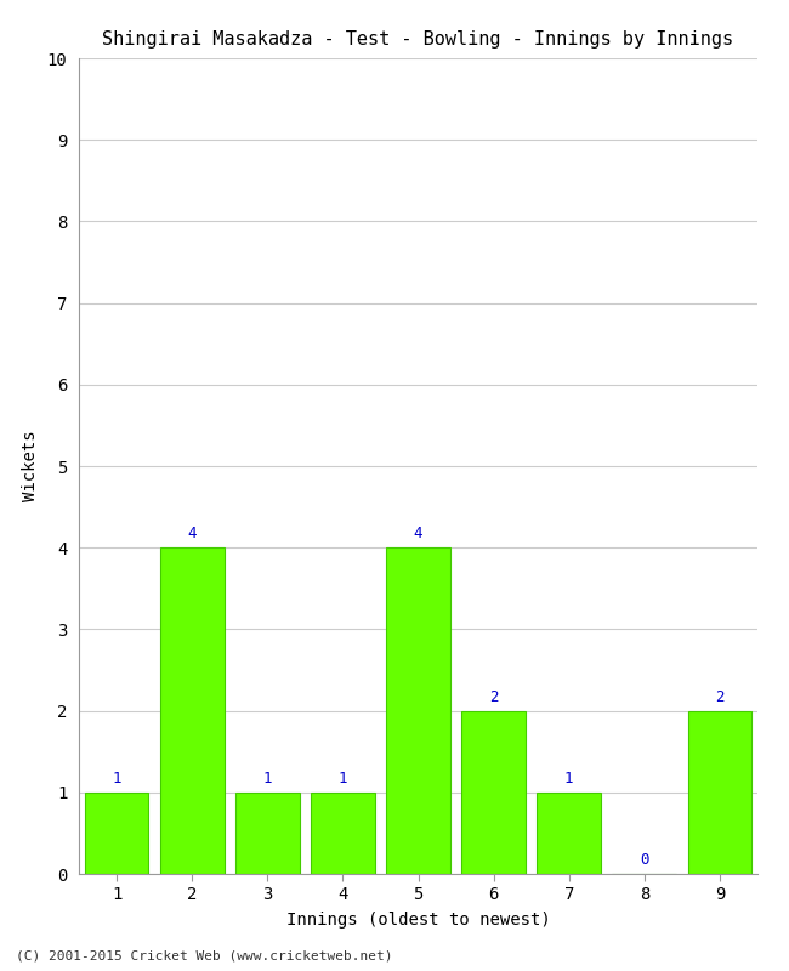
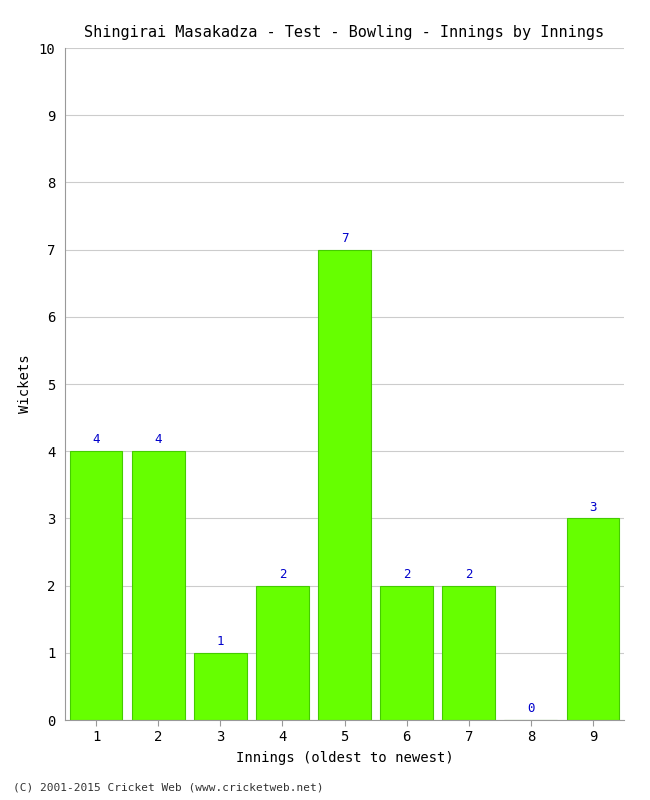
1: 1 -> 4
4: 1 -> 2
5: 4 -> 7
7: 1 -> 2
9: 2 -> 3
